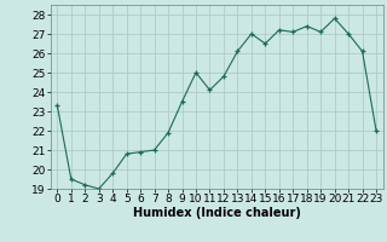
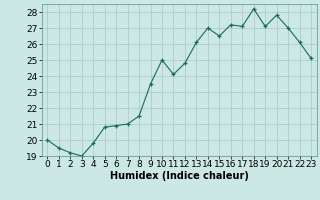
0: 23.3 -> 20.0
8: 21.9 -> 21.5
18: 27.4 -> 28.2
23: 22.0 -> 25.1
